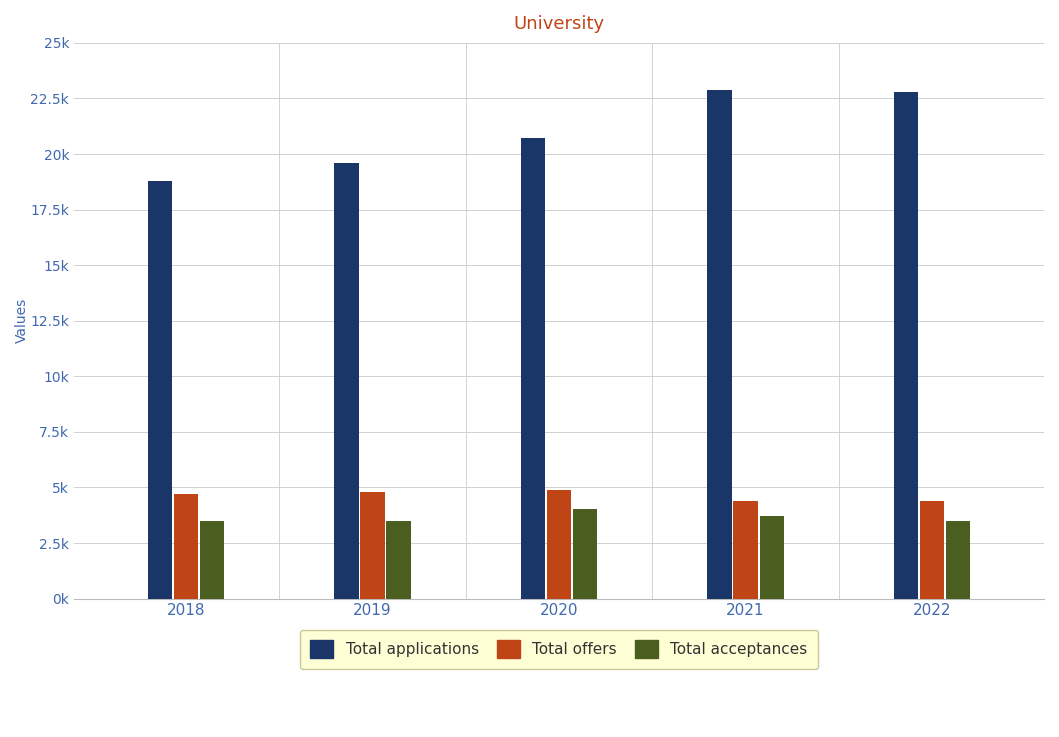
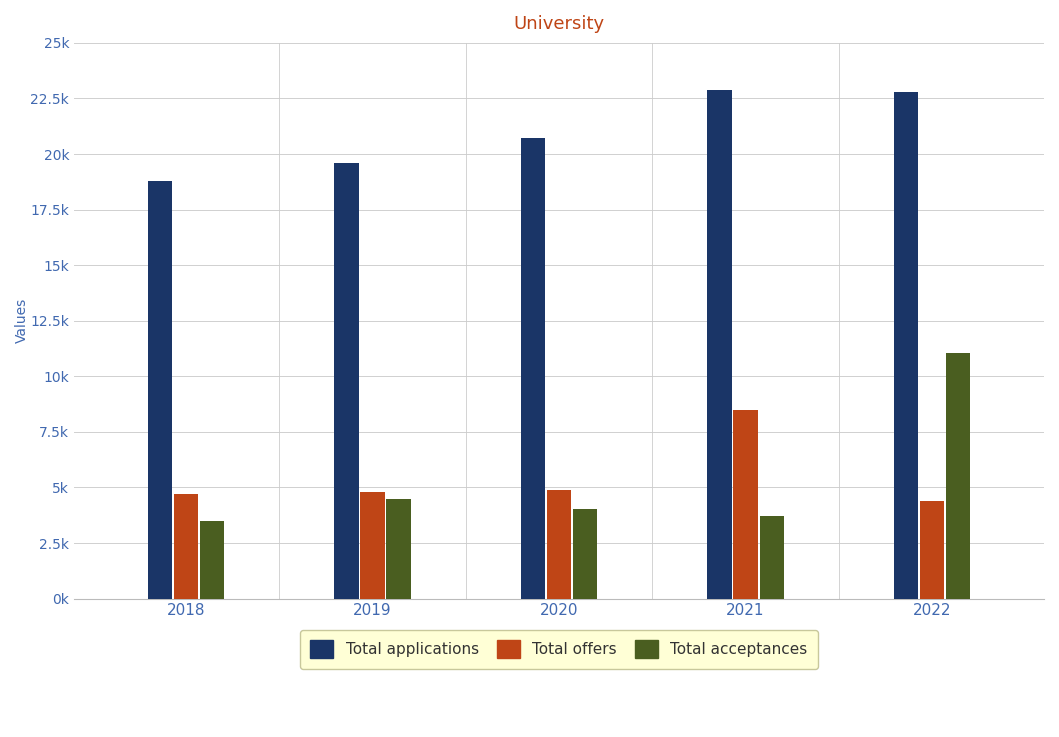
Total acceptances/2019: 3.50k -> 4.50k
Total offers/2021: 4.4k -> 8.5k
Total acceptances/2022: 3.50k -> 11.05k
